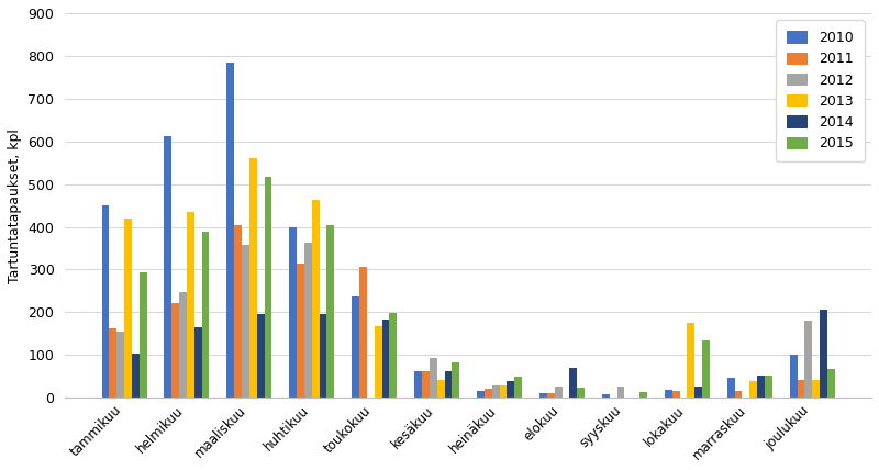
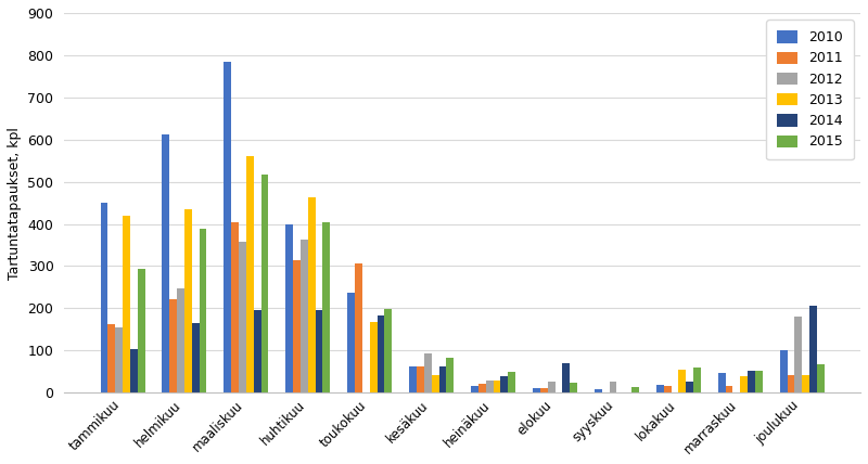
2013/lokakuu: 175 -> 55
2015/lokakuu: 135 -> 60
